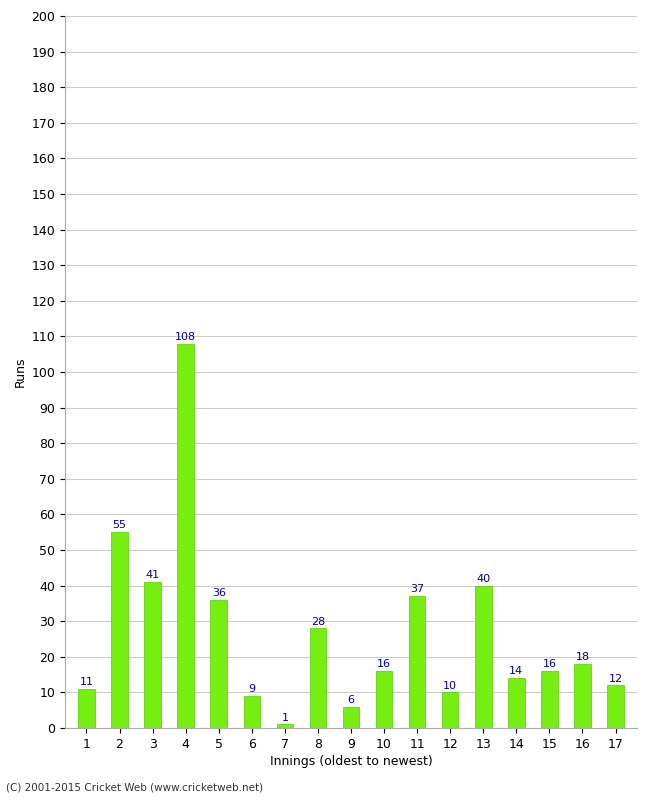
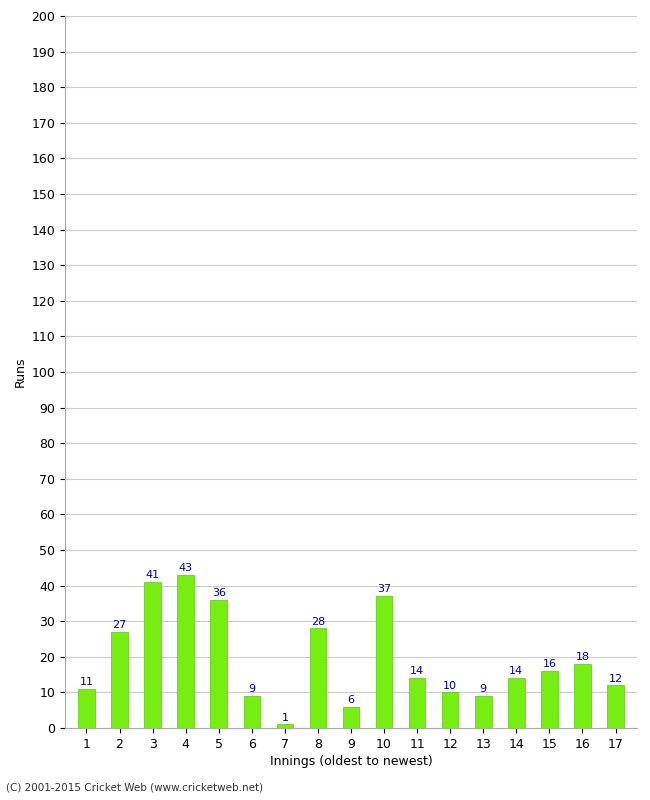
2: 55 -> 27
4: 108 -> 43
10: 16 -> 37
11: 37 -> 14
13: 40 -> 9
